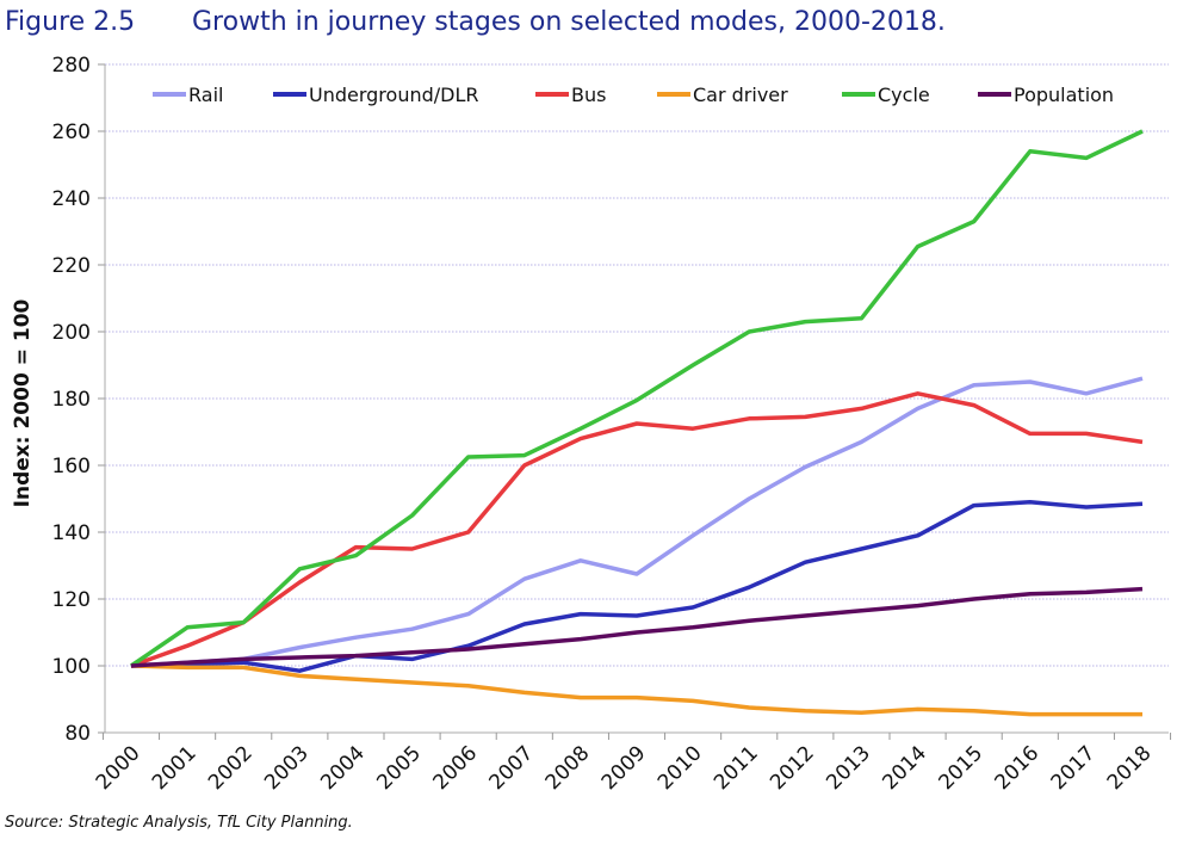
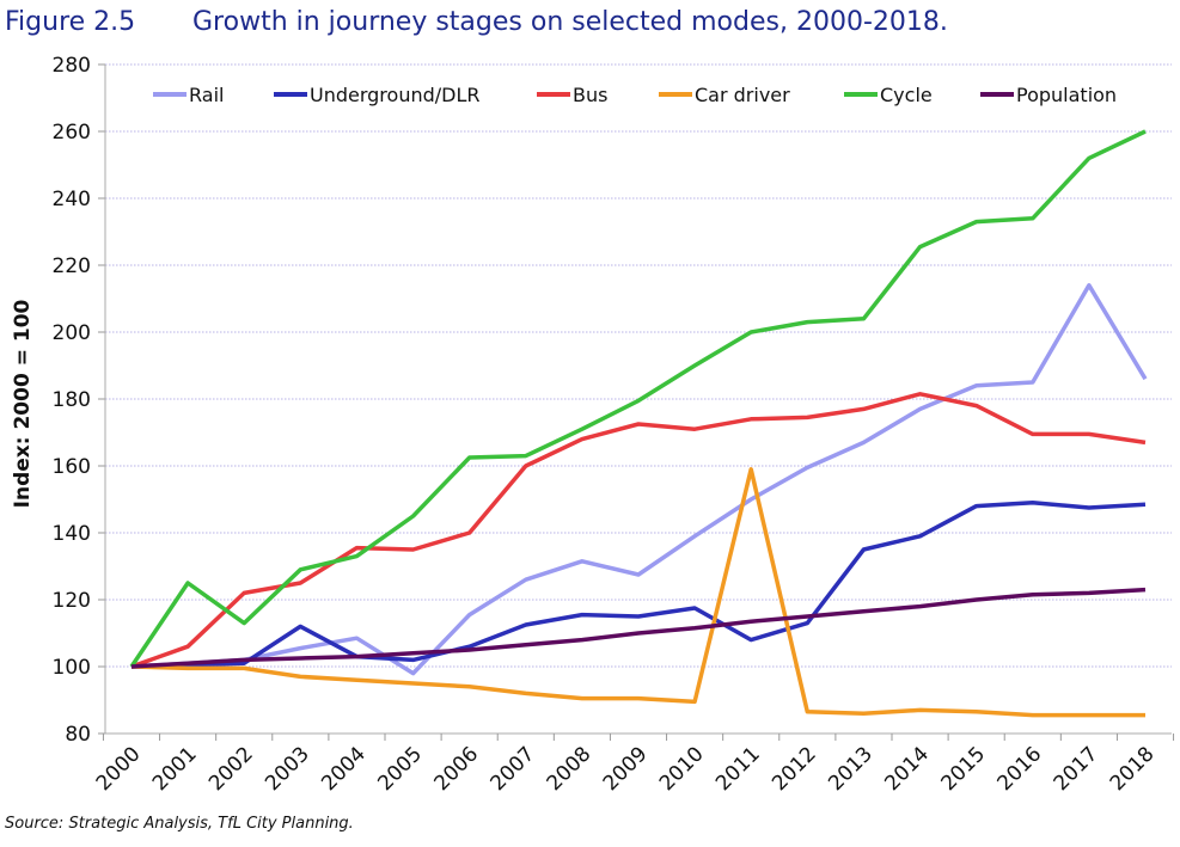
Cycle/2001: 112 -> 125
Bus/2002: 113 -> 122
Underground/DLR/2003: 98 -> 112
Rail/2005: 111 -> 98
Underground/DLR/2011: 124 -> 108
Car driver/2011: 88 -> 159
Underground/DLR/2012: 131 -> 113
Cycle/2016: 254 -> 234
Rail/2017: 182 -> 214
